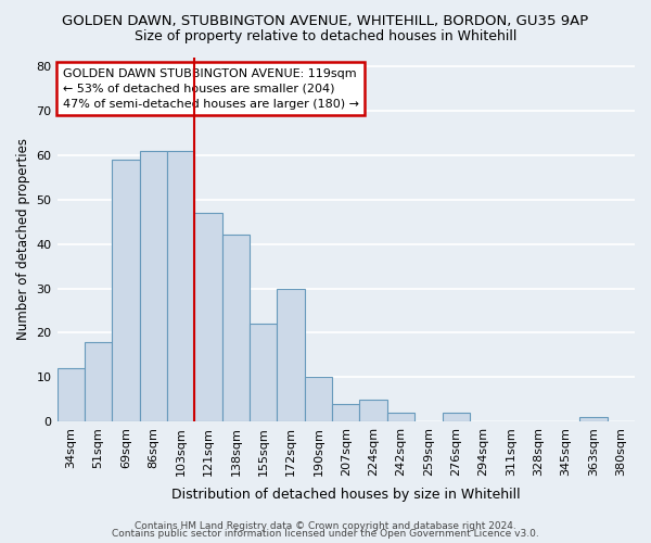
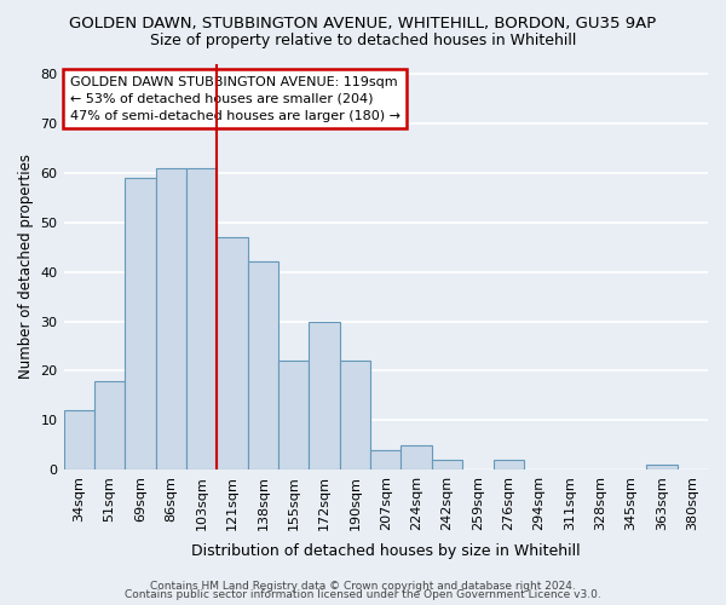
190sqm: 10 -> 22
